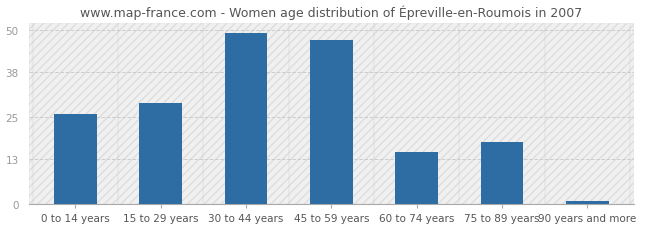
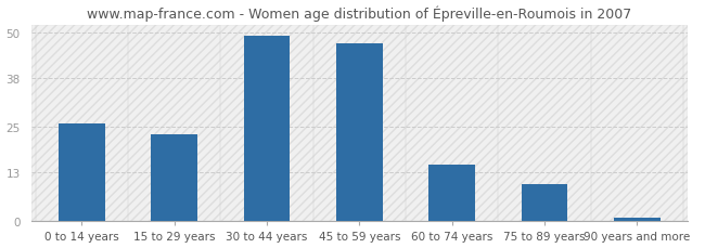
15 to 29 years: 29 -> 23
75 to 89 years: 18 -> 10
